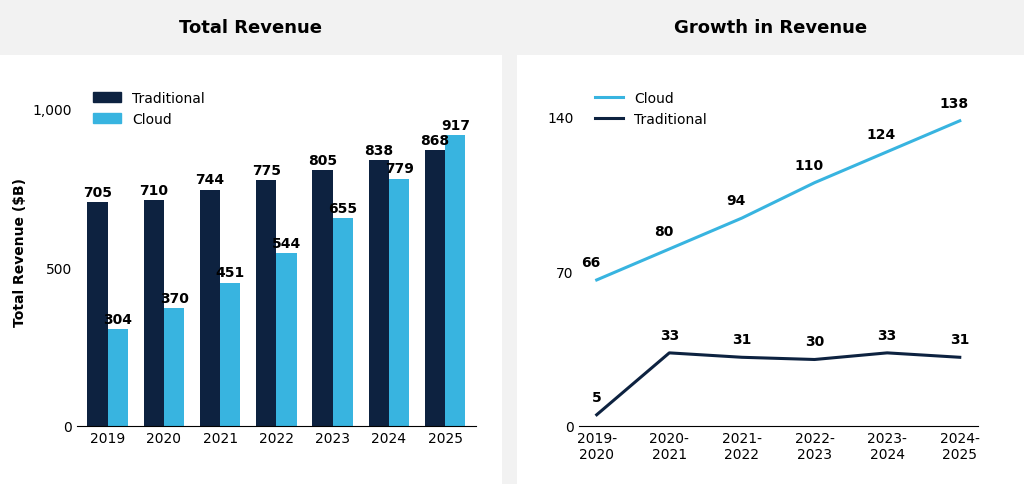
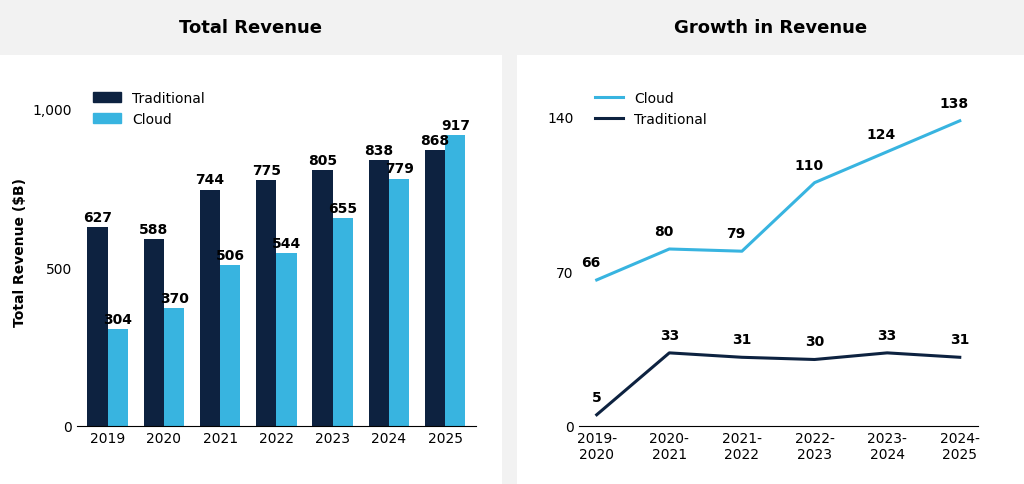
Traditional/2019: 705 -> 627
Traditional/2020: 710 -> 588
Cloud/2021: 451 -> 506
Cloud/2021- 2022: 94 -> 79
